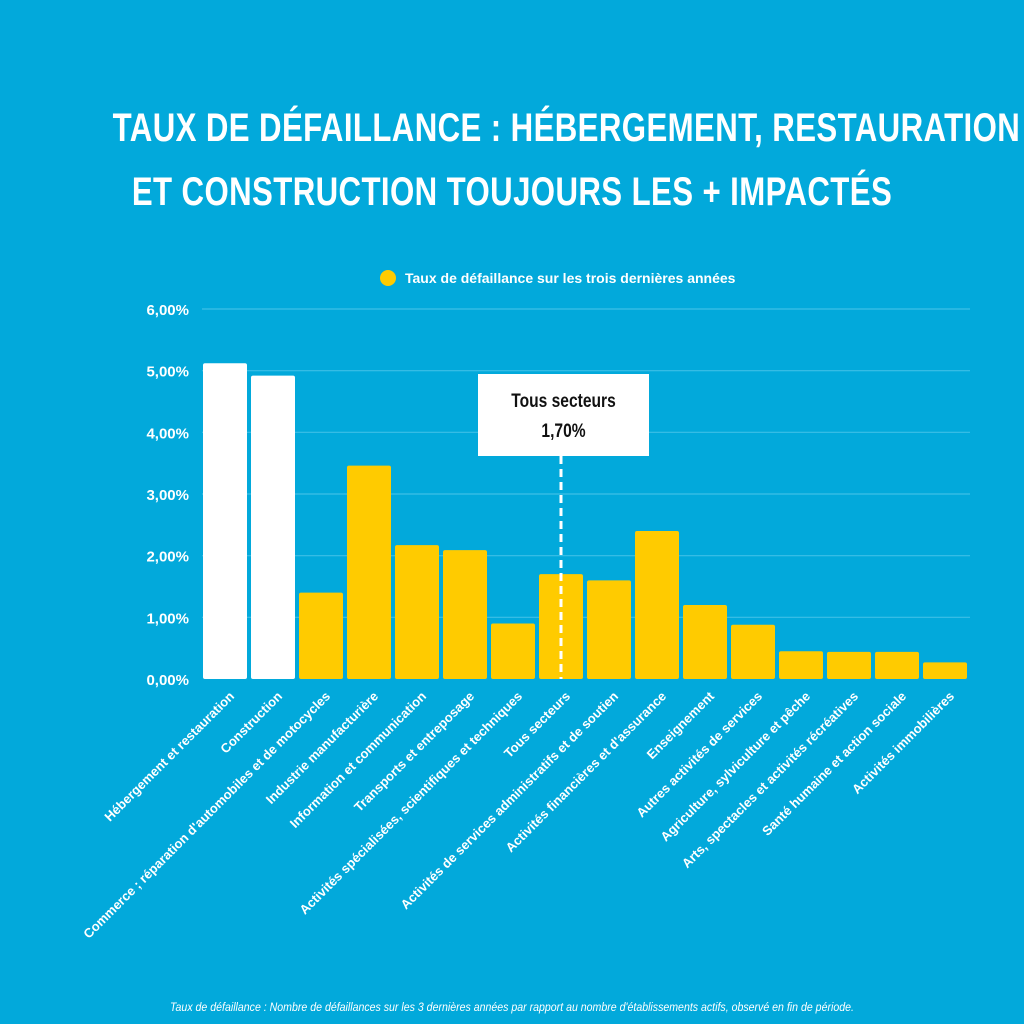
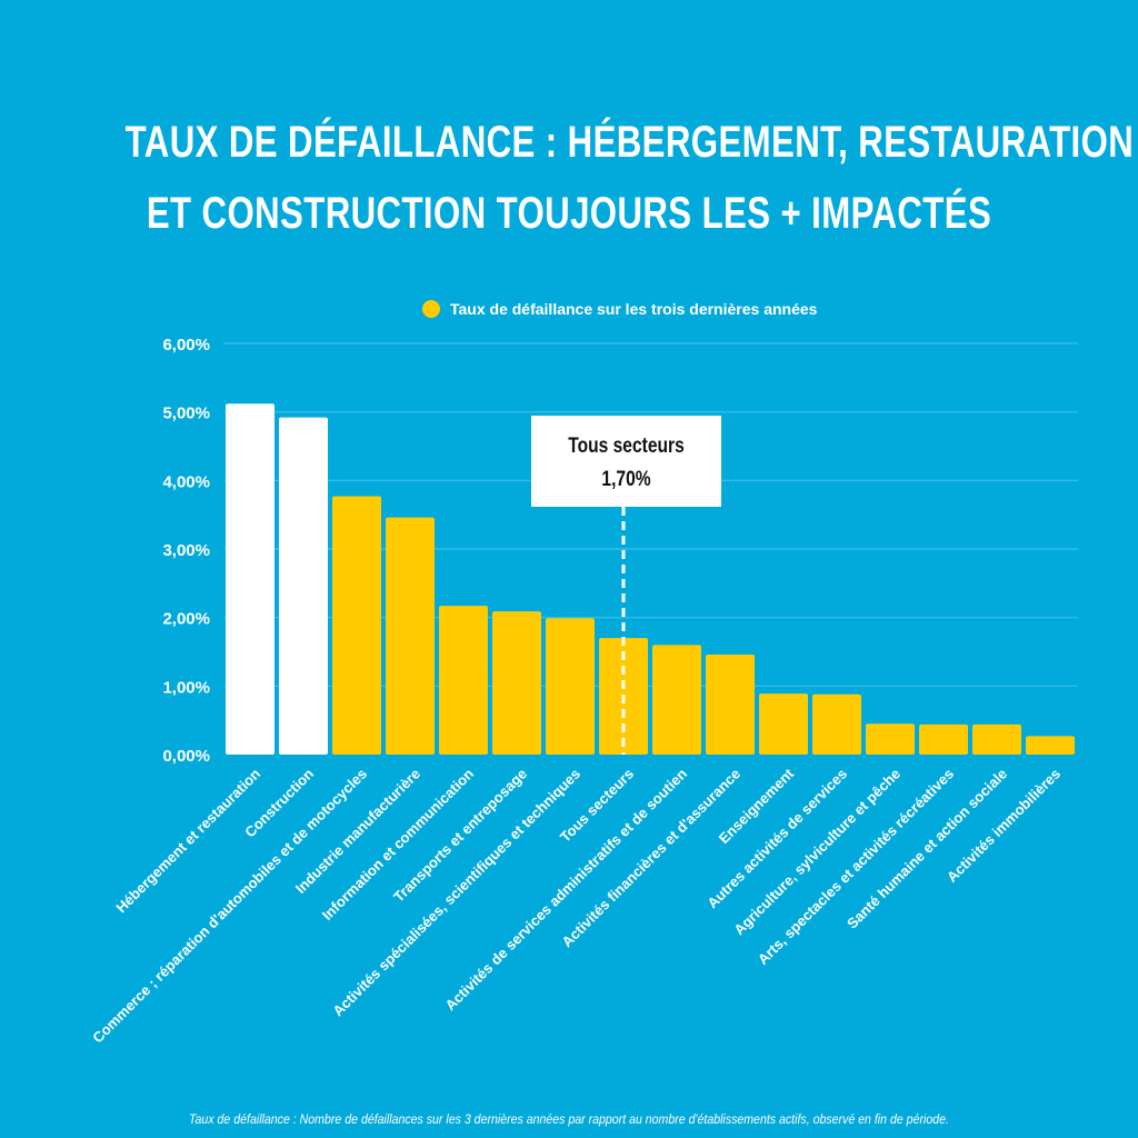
Commerce ; réparation d'automobiles et de motocycles: 1,4% -> 3,8%
Activités spécialisées, scientifiques et techniques: 0,9% -> 2,0%
Activités financières et d'assurance: 2,4% -> 1,5%
Enseignement: 1,2% -> 0,9%
